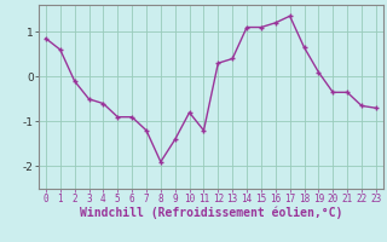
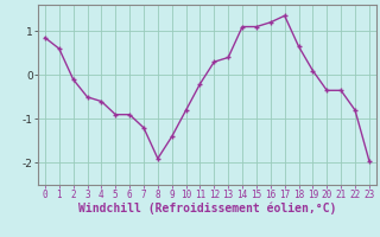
11: -1.20 -> -0.20
22: -0.65 -> -0.80
23: -0.70 -> -1.95
